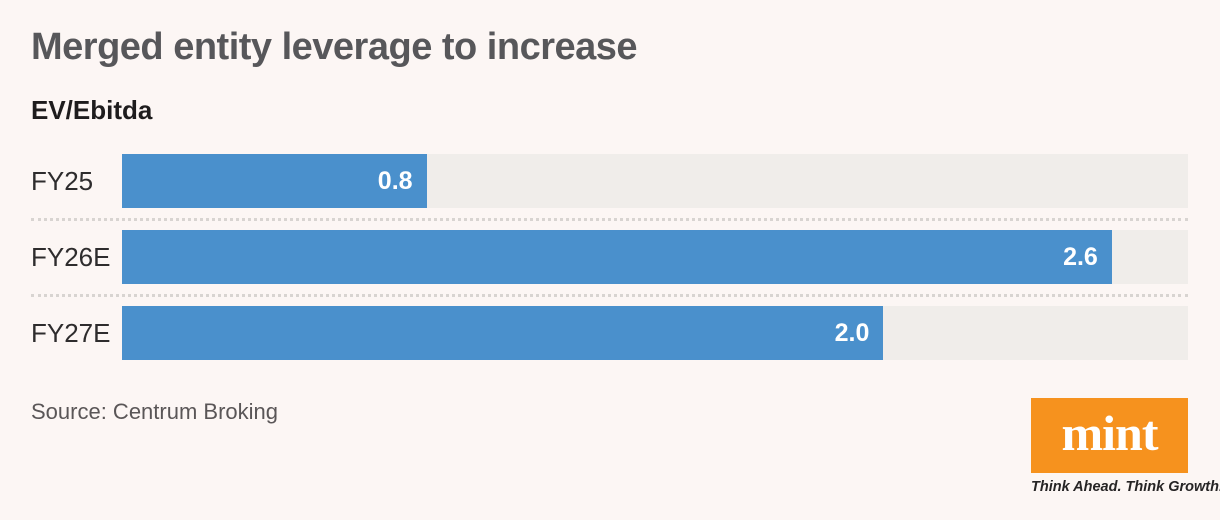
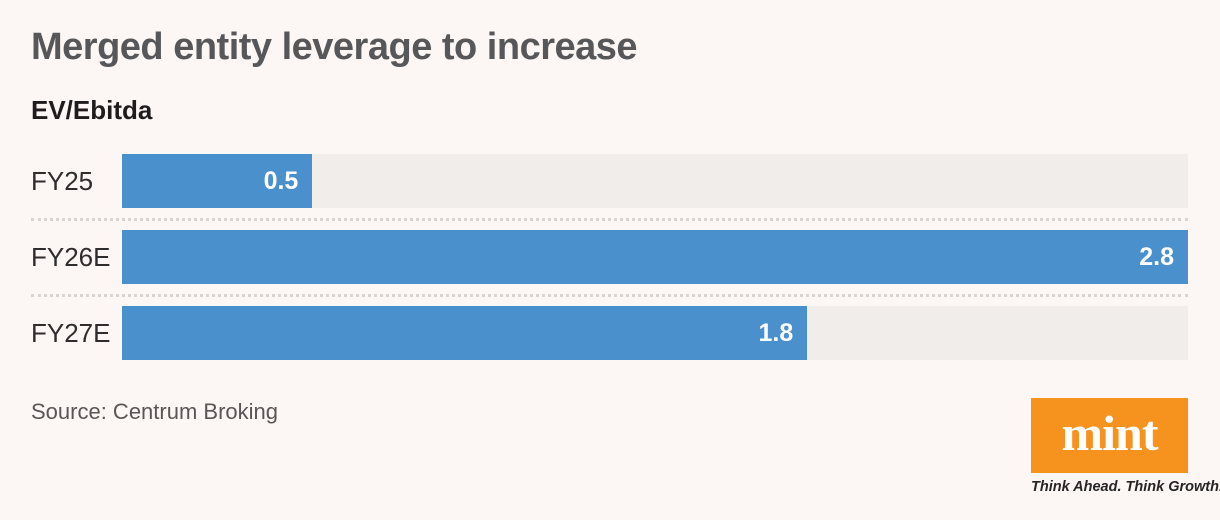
FY25: 0.8 -> 0.5
FY26E: 2.6 -> 2.8
FY27E: 2.0 -> 1.8
